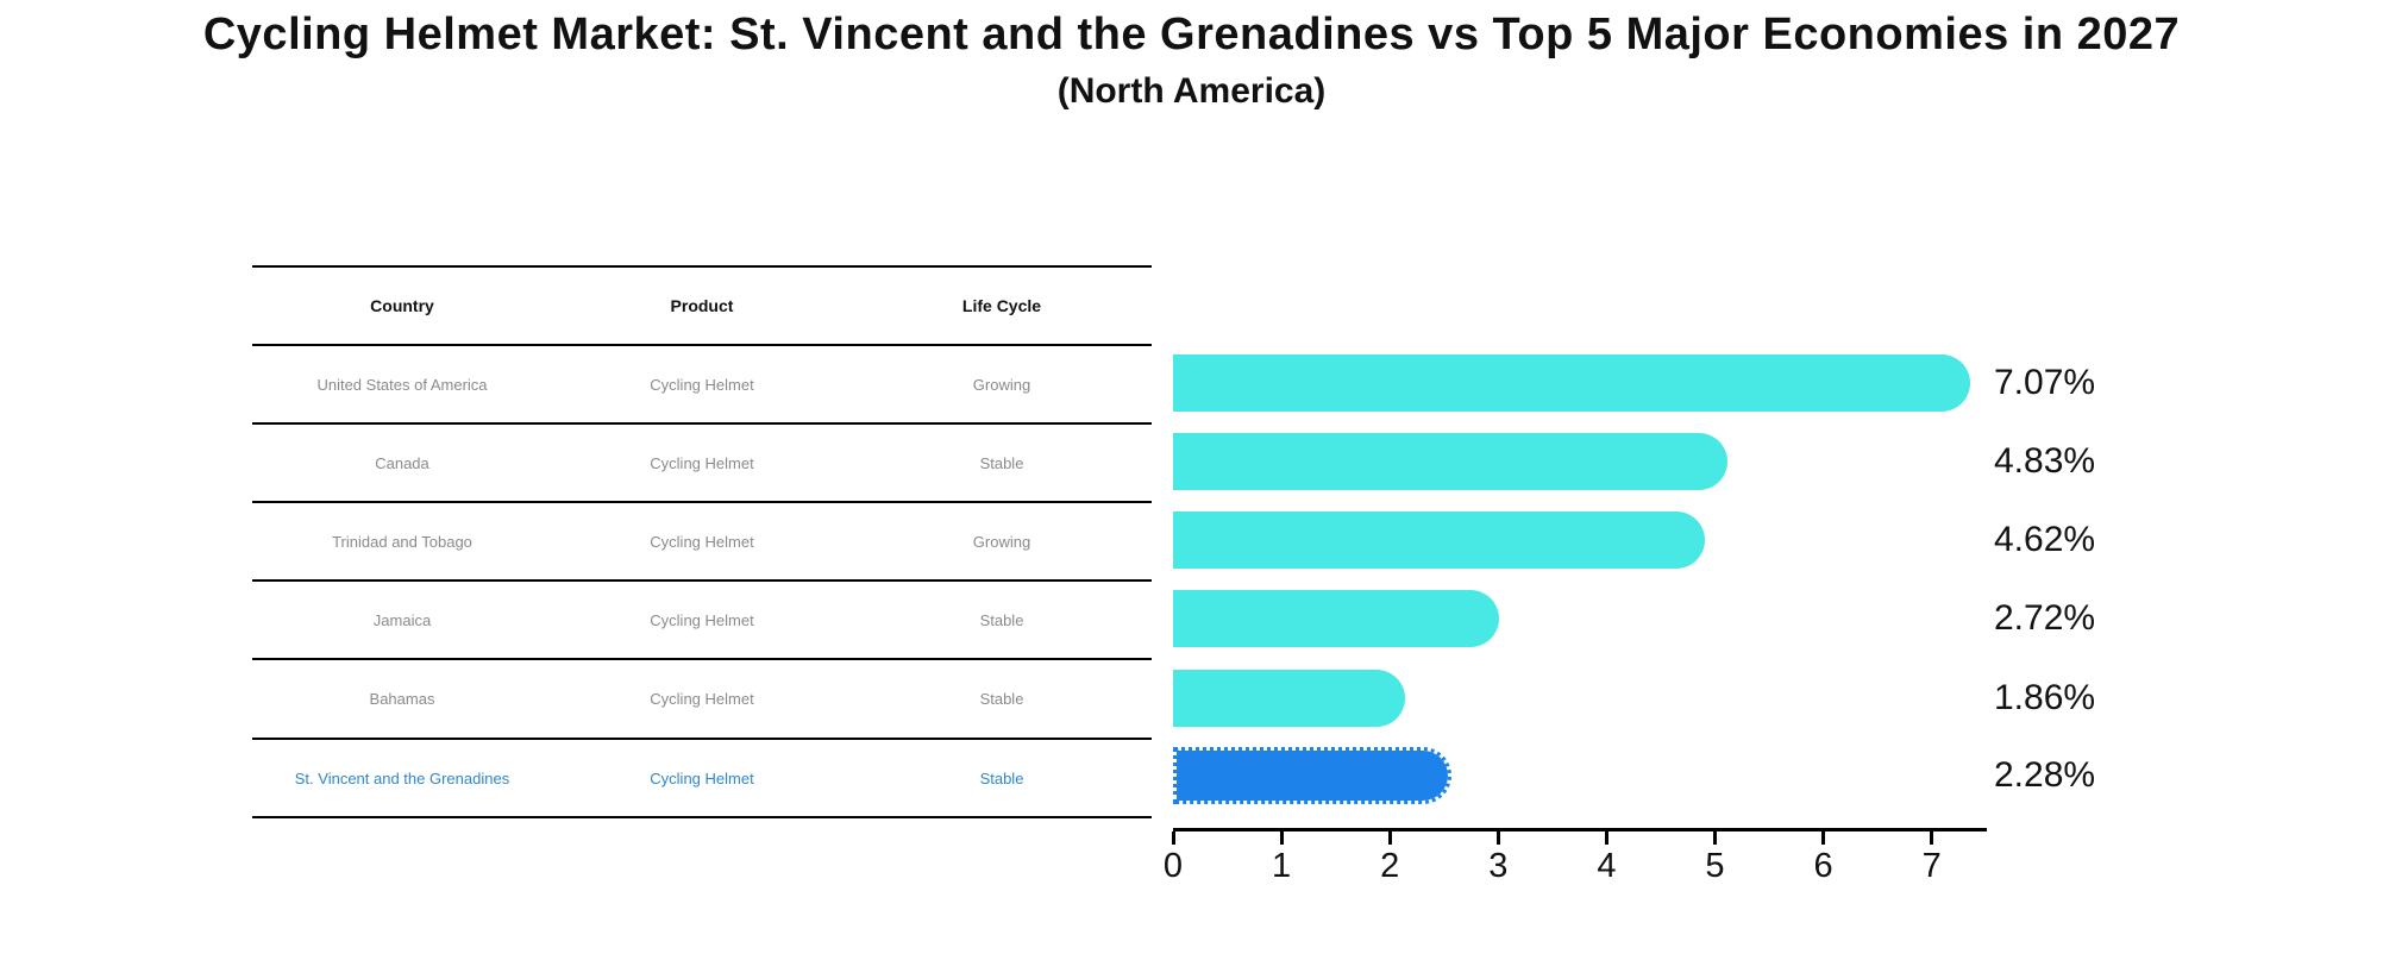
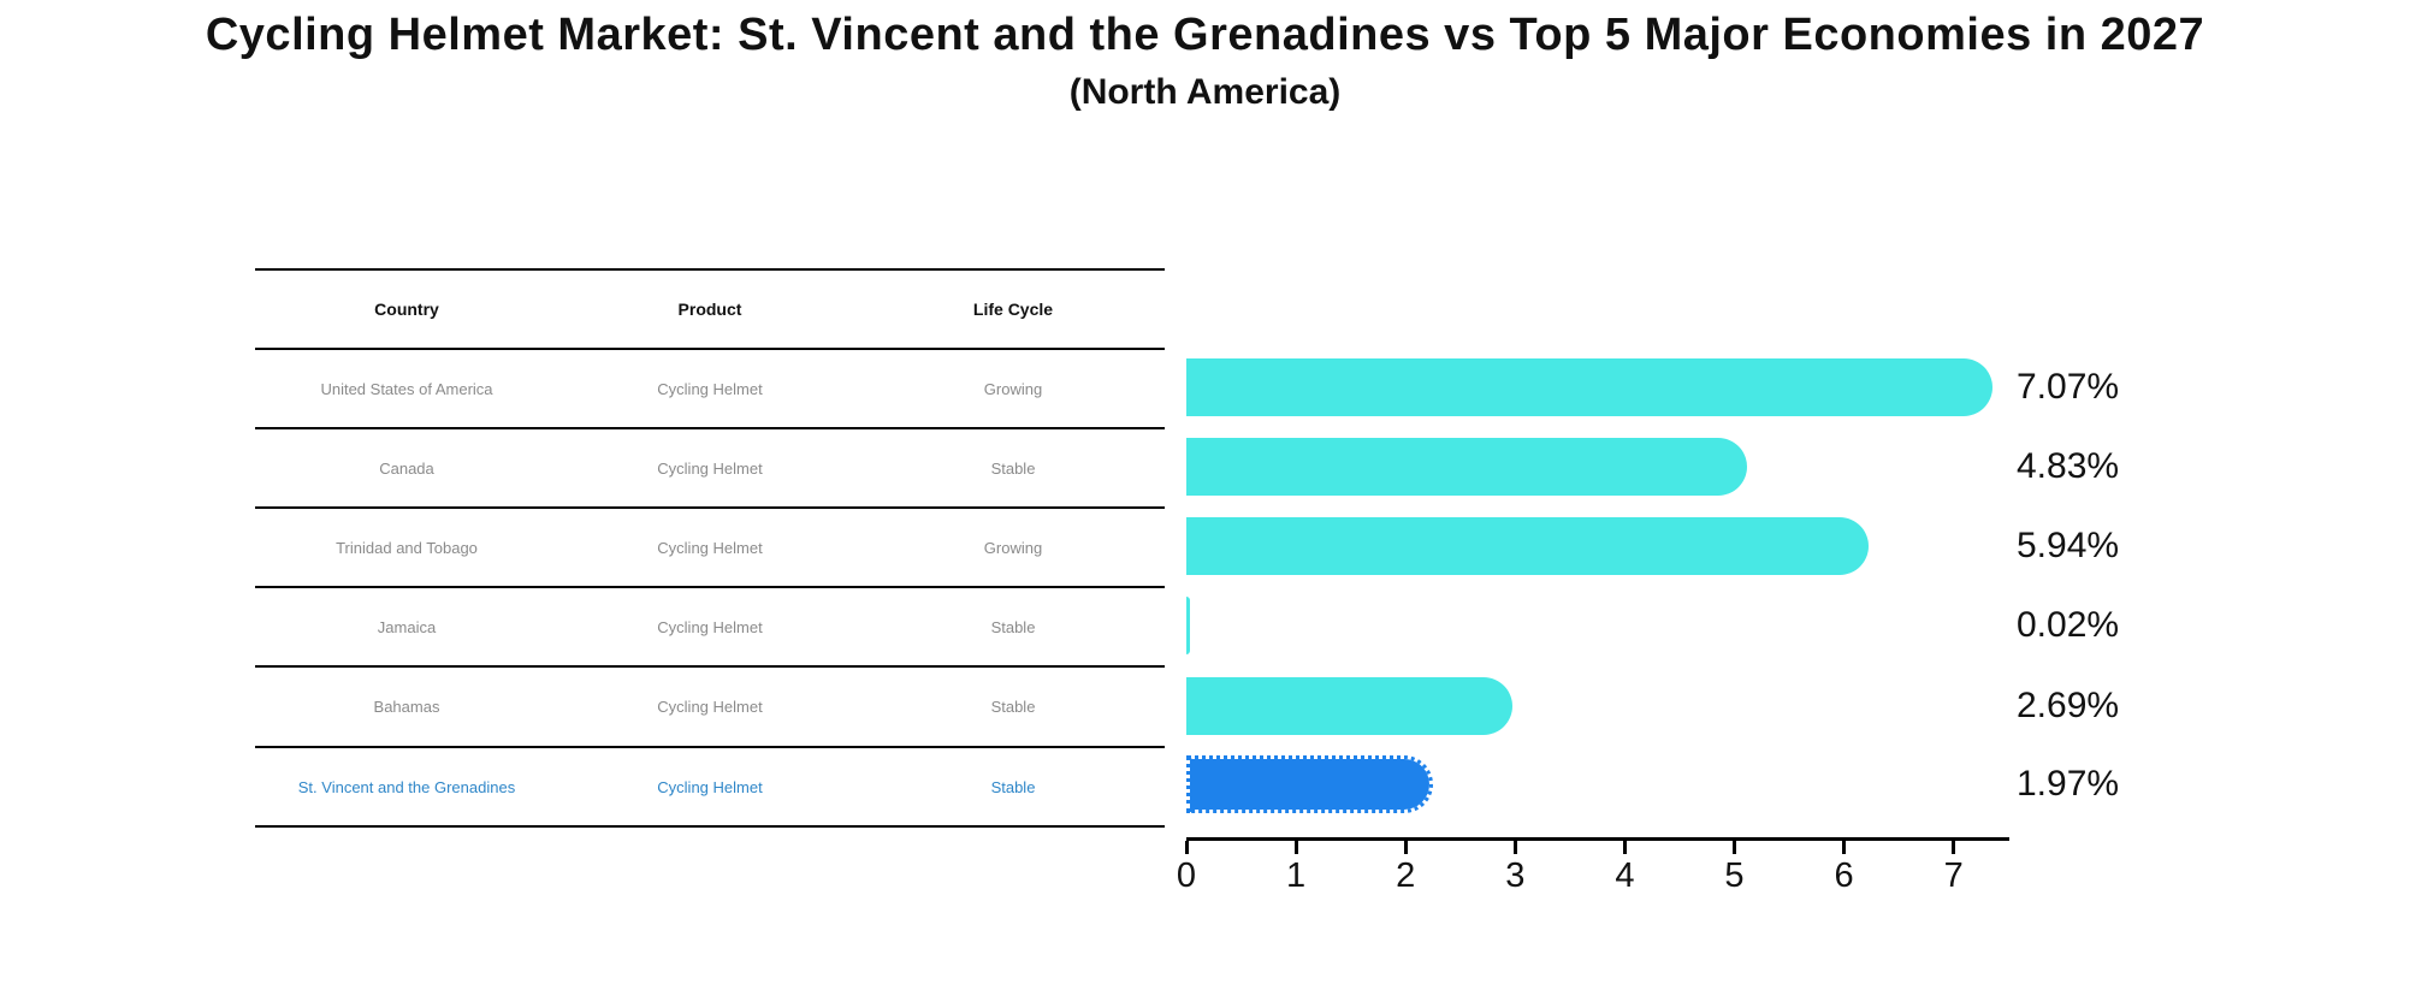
Trinidad and Tobago: 4.62% -> 5.94%
Jamaica: 2.72% -> 0.02%
Bahamas: 1.86% -> 2.69%
St. Vincent and the Grenadines: 2.28% -> 1.97%
